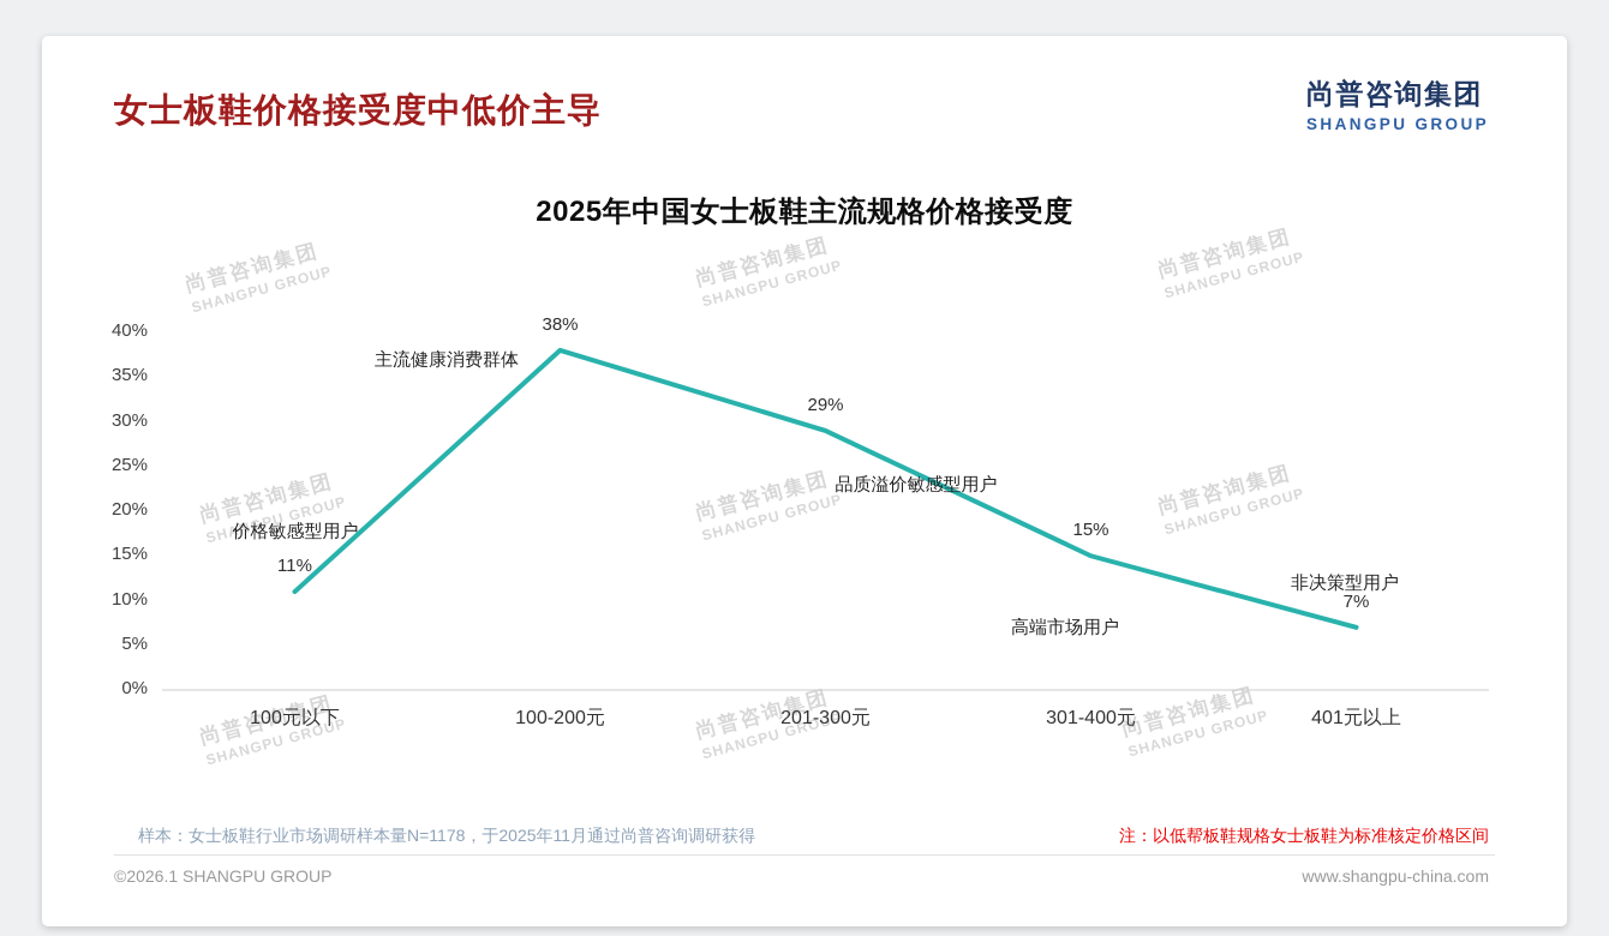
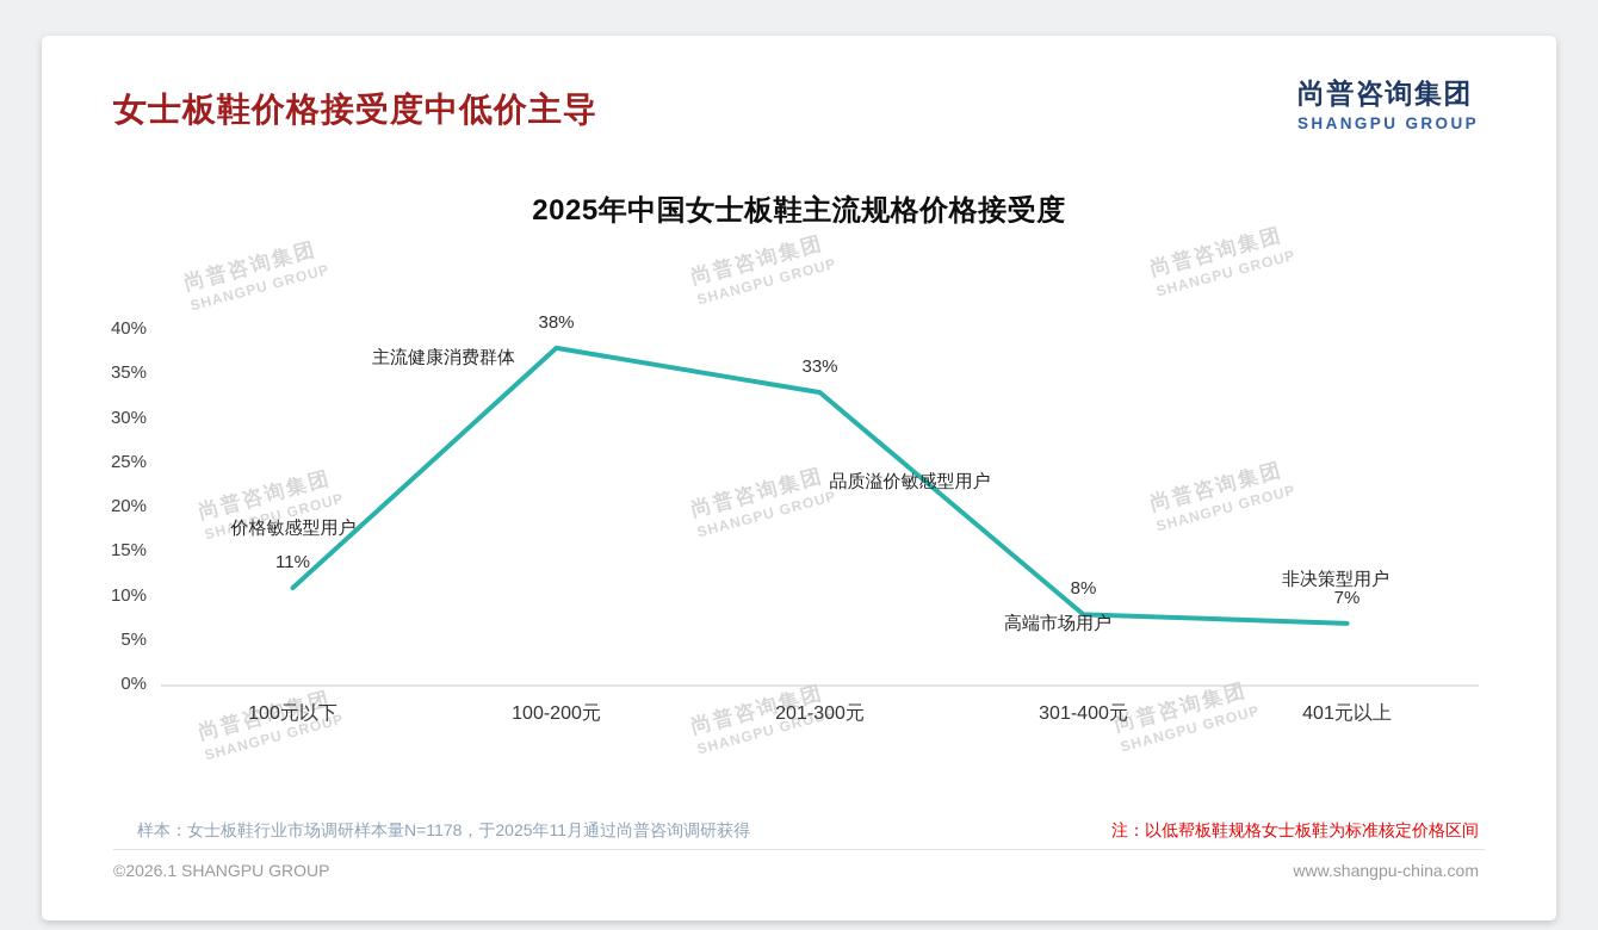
201-300元: 29% -> 33%
301-400元: 15% -> 8%
